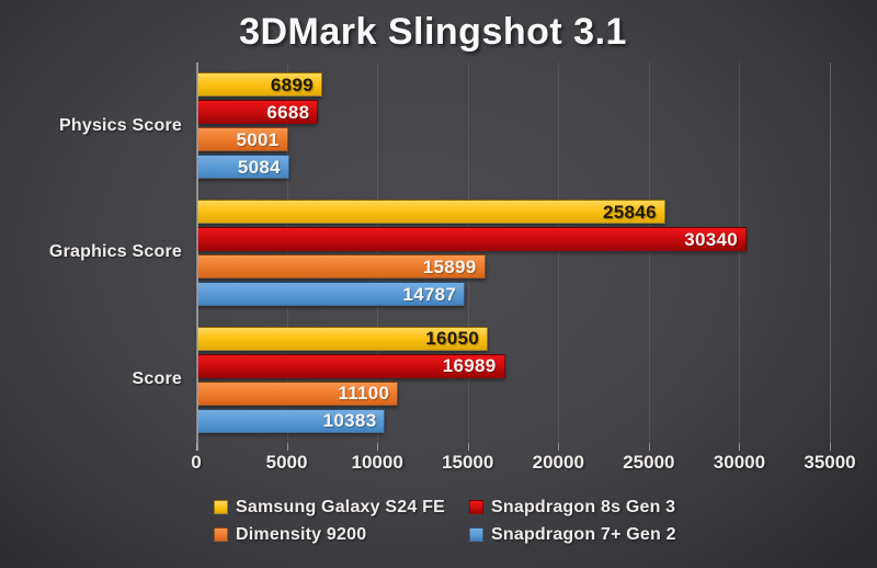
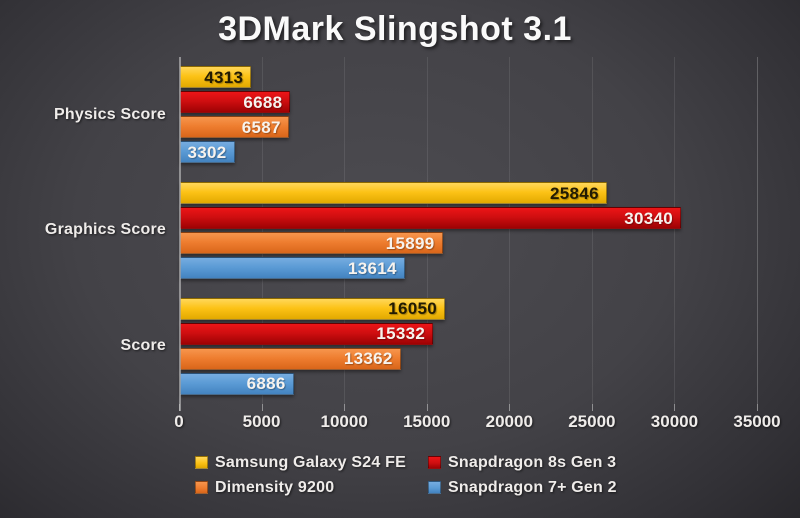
Samsung Galaxy S24 FE/Physics Score: 6899 -> 4313
Dimensity 9200/Physics Score: 5001 -> 6587
Snapdragon 7+ Gen 2/Physics Score: 5084 -> 3302
Snapdragon 7+ Gen 2/Graphics Score: 14787 -> 13614
Snapdragon 8s Gen 3/Score: 16989 -> 15332
Dimensity 9200/Score: 11100 -> 13362
Snapdragon 7+ Gen 2/Score: 10383 -> 6886
